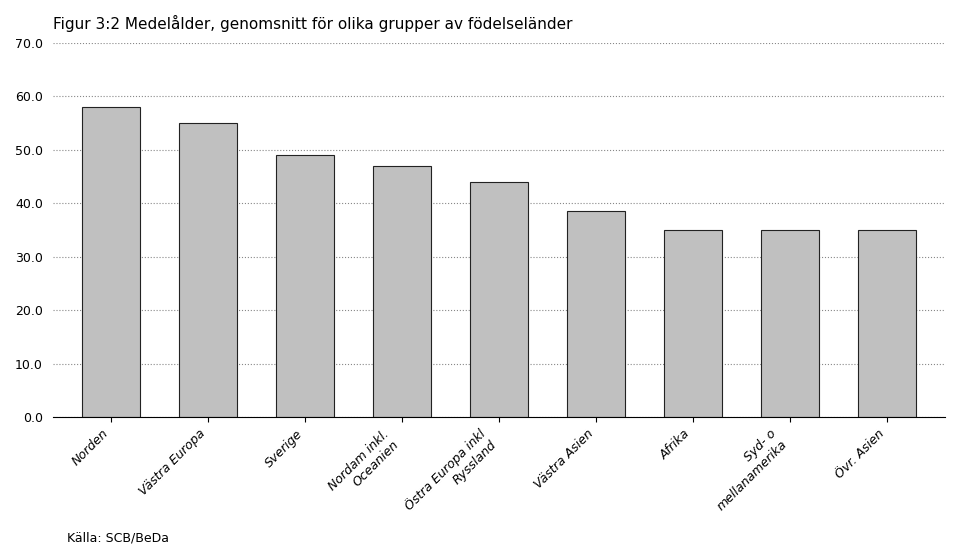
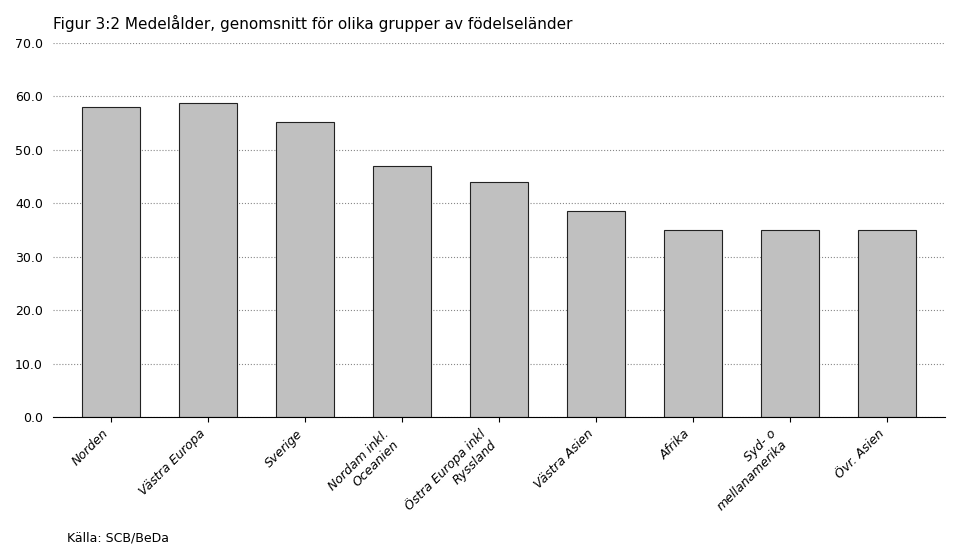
Västra Europa: 55.0 -> 58.8
Sverige: 49.0 -> 55.2
